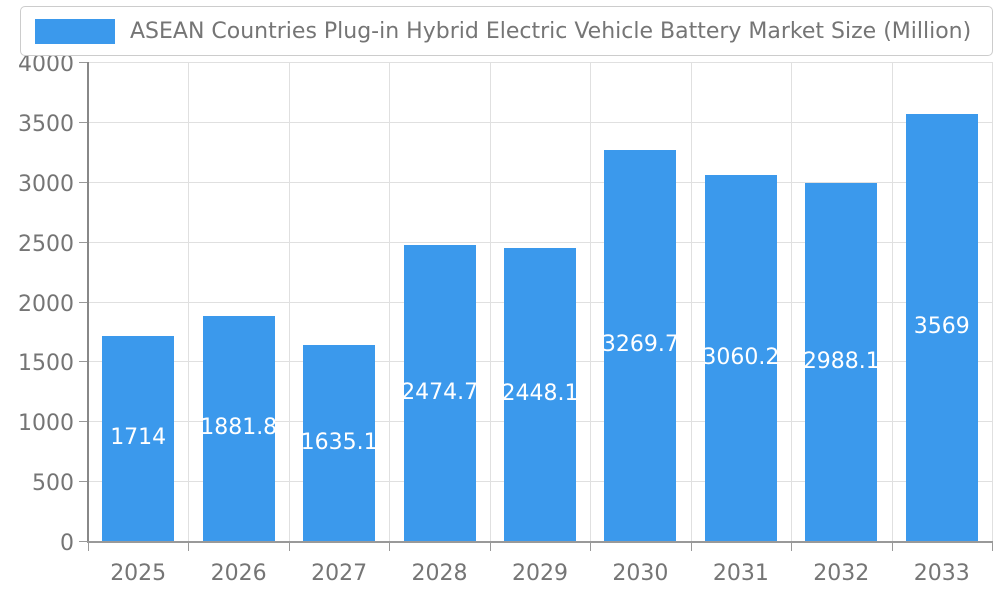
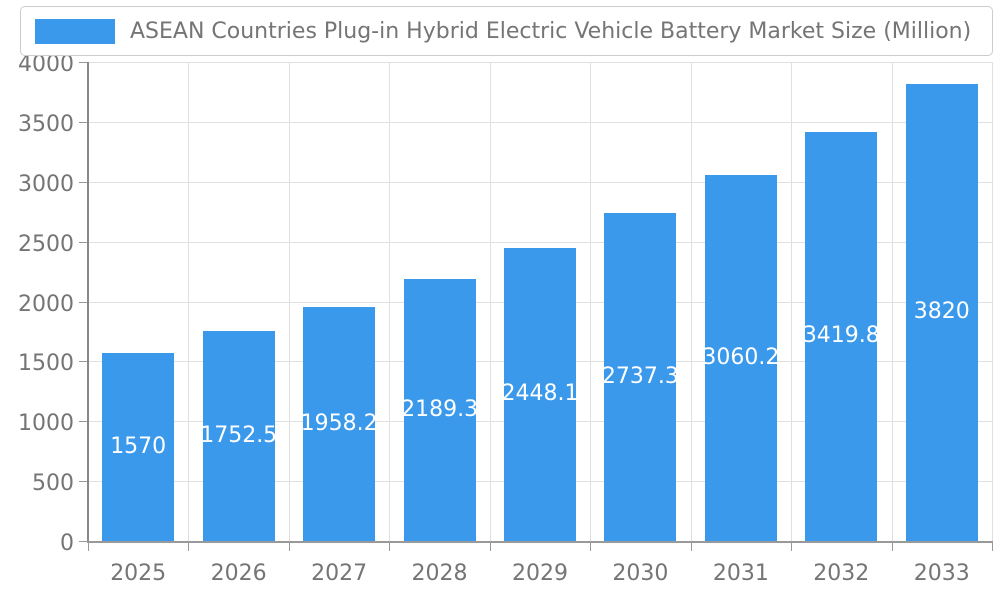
2025: 1714 -> 1570
2026: 1881.8 -> 1752.5
2027: 1635.1 -> 1958.2
2028: 2474.7 -> 2189.3
2030: 3269.7 -> 2737.3
2032: 2988.1 -> 3419.8
2033: 3569 -> 3820
